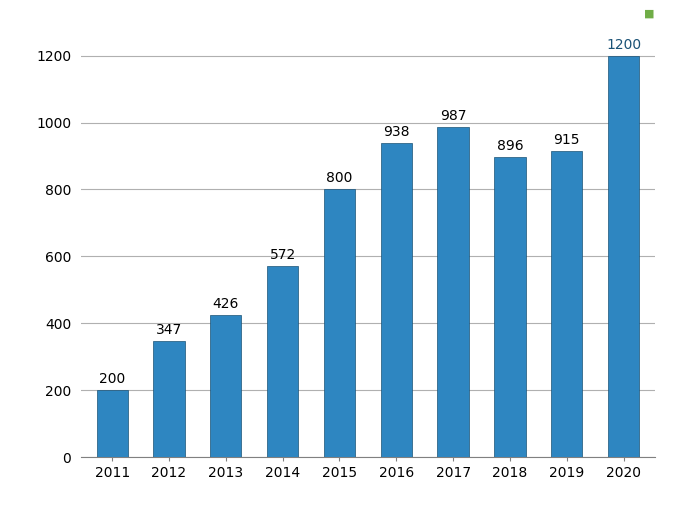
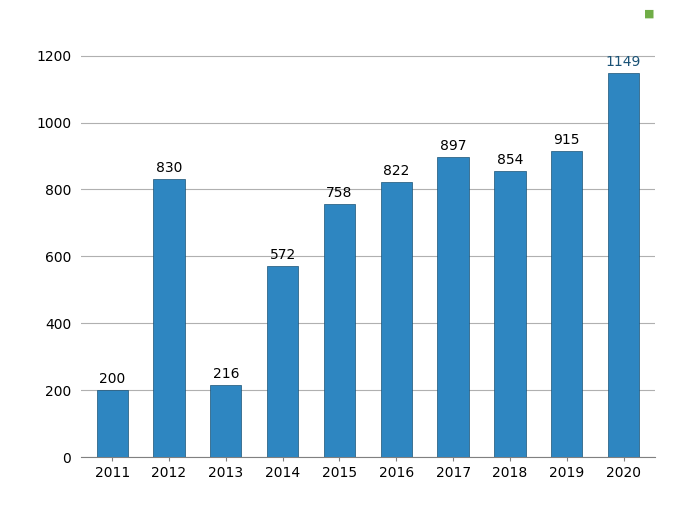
2012: 347 -> 830
2013: 426 -> 216
2015: 800 -> 758
2016: 938 -> 822
2017: 987 -> 897
2018: 896 -> 854
2020: 1200 -> 1149
